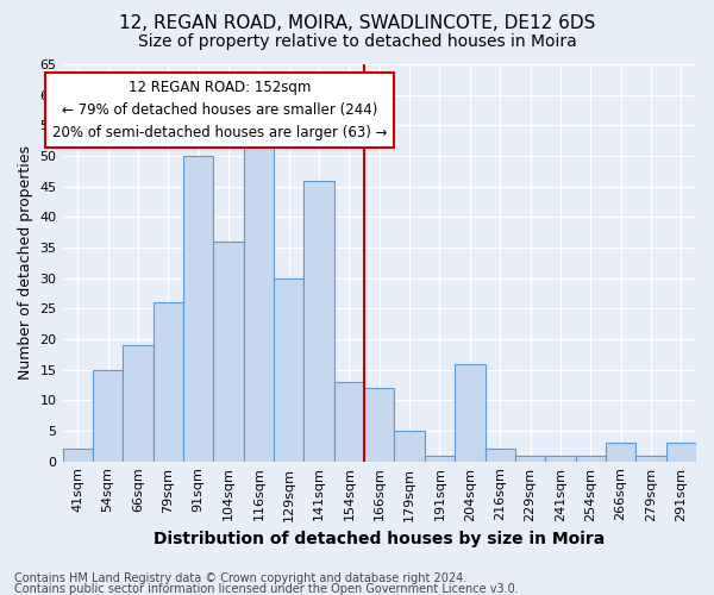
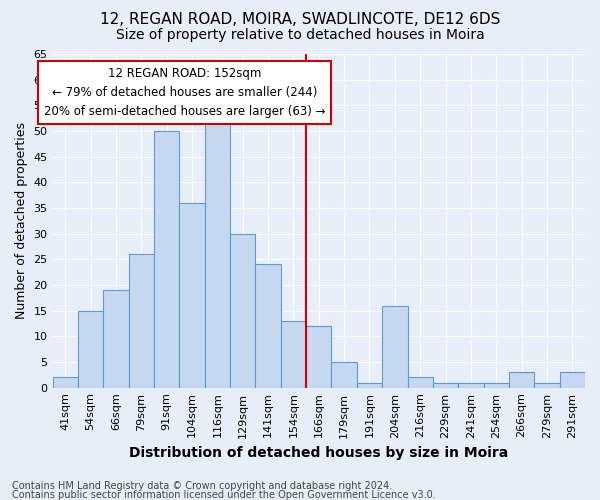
141sqm: 46 -> 24
